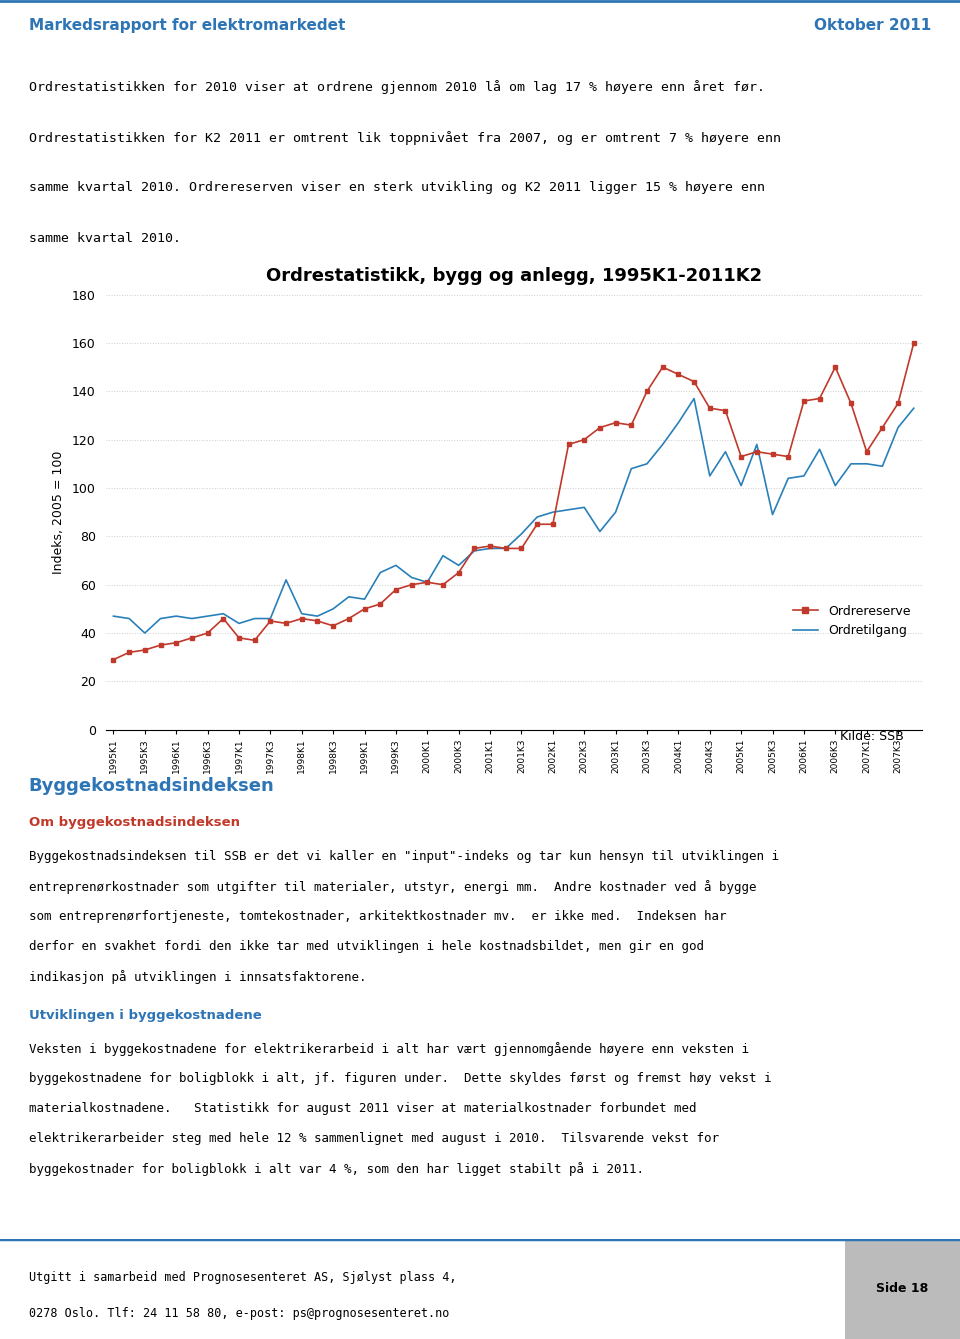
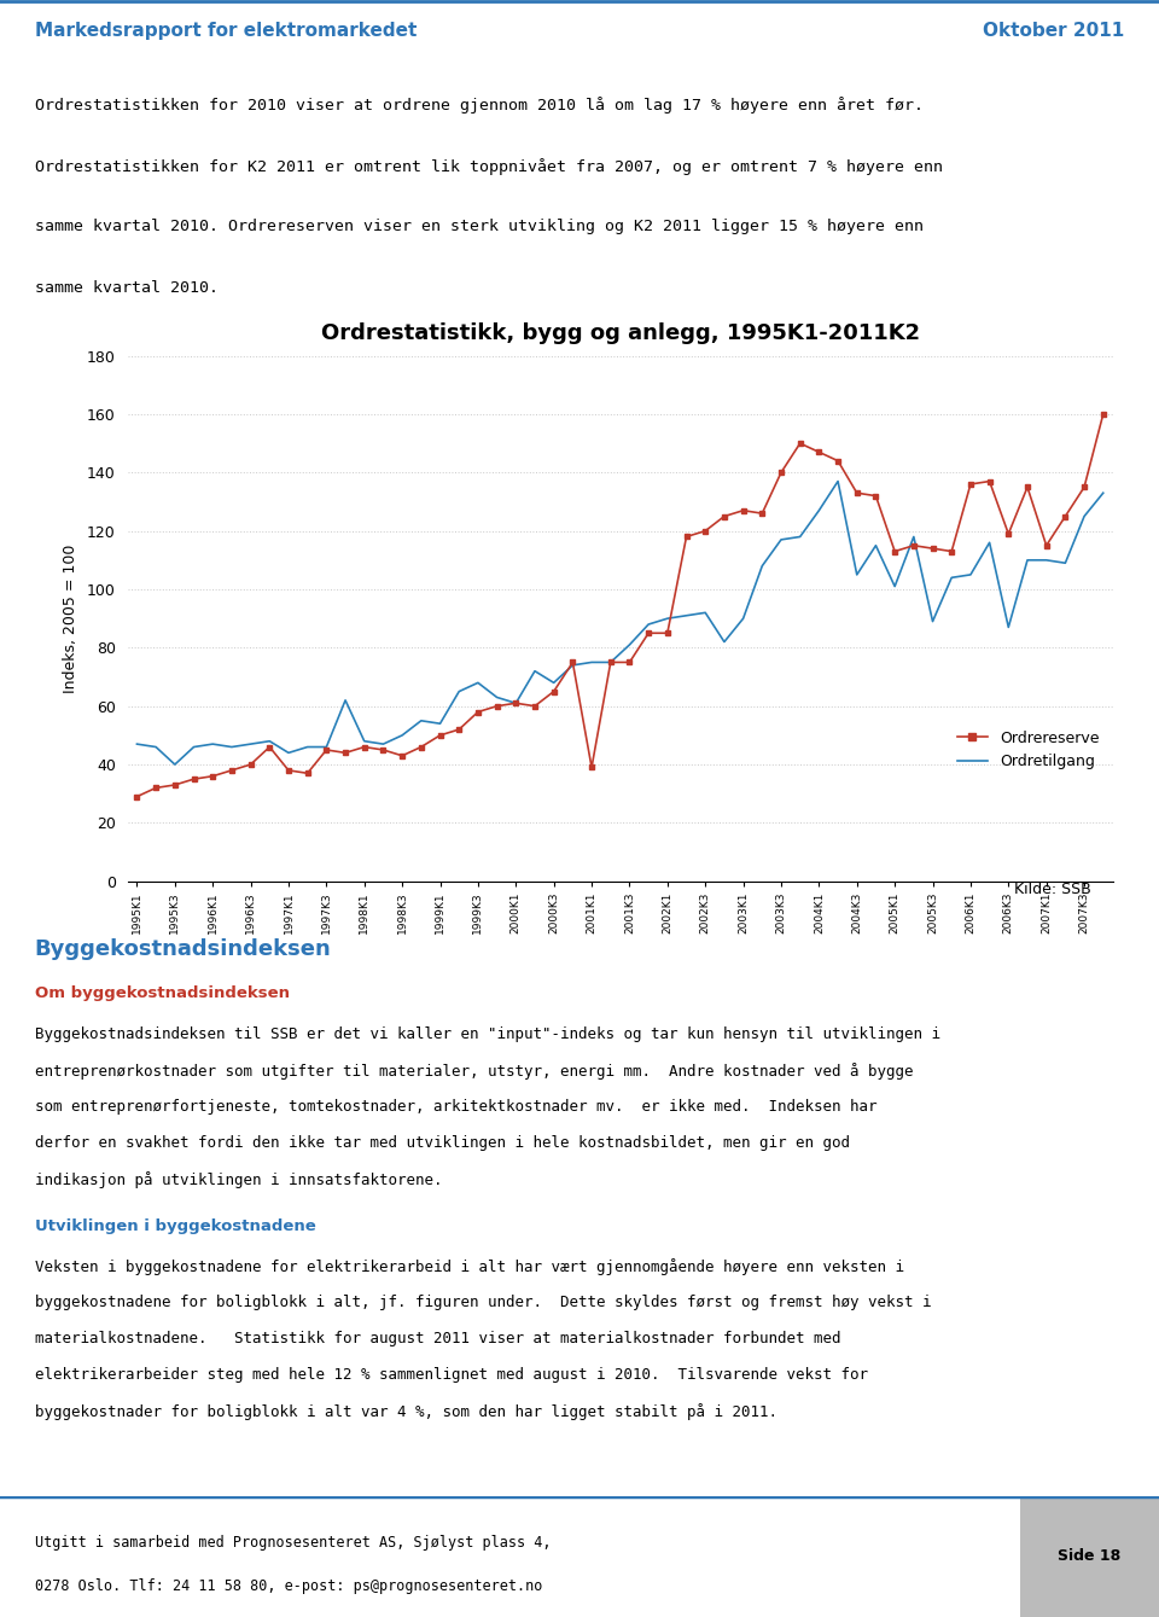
Ordrereserve/2001K1: 76 -> 39
Ordretilgang/2003K3: 110 -> 117
Ordrereserve/2006K3: 150 -> 119
Ordretilgang/2006K3: 101 -> 87
